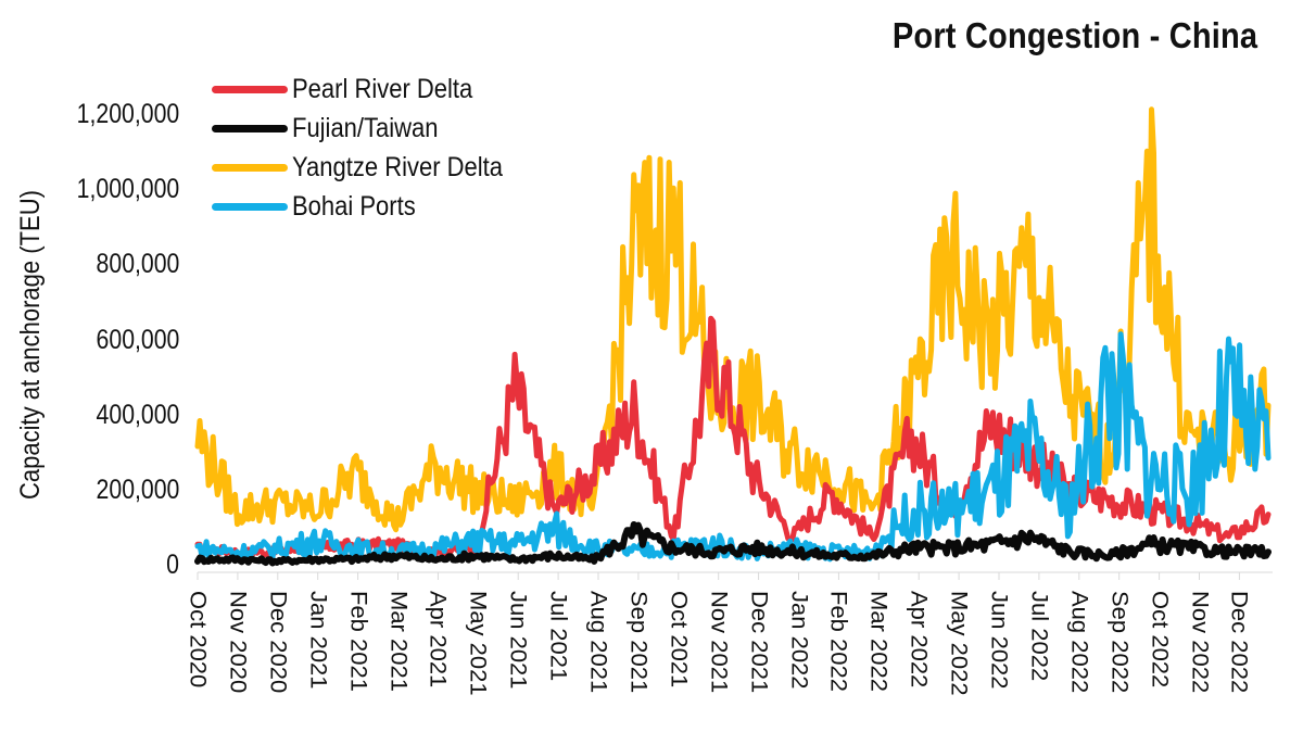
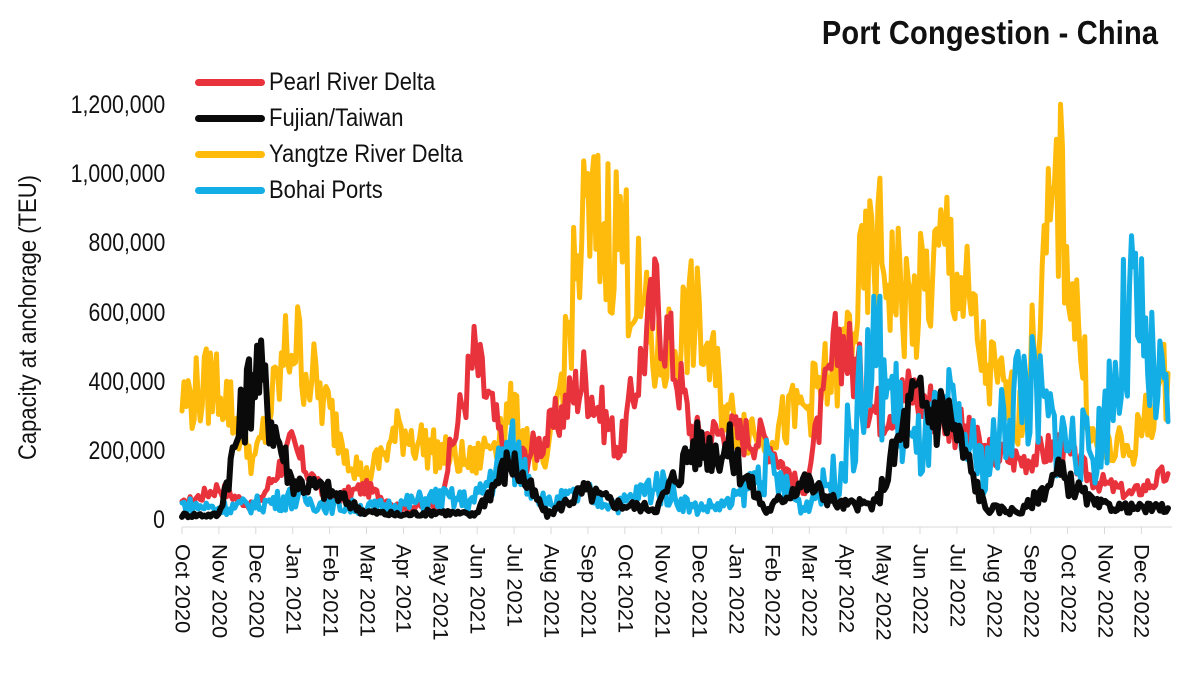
Pearl River Delta/Nov 2020: 40000 -> 100000
Yangtze River Delta/Nov 2020: 150000 -> 410000
Fujian/Taiwan/Dec 2020: 20000 -> 460000
Pearl River Delta/Jan 2021: 50000 -> 220000
Fujian/Taiwan/Jan 2021: 20000 -> 120000
Yangtze River Delta/Jan 2021: 150000 -> 540000
Fujian/Taiwan/Feb 2021: 20000 -> 90000
Yangtze River Delta/Feb 2021: 250000 -> 320000
Pearl River Delta/Mar 2021: 60000 -> 100000
Fujian/Taiwan/Jul 2021: 30000 -> 180000
Yangtze River Delta/Jul 2021: 250000 -> 310000
Bohai Ports/Jul 2021: 100000 -> 210000
Bohai Ports/Sep 2021: 40000 -> 80000
Pearl River Delta/Oct 2021: 80000 -> 210000
Yangtze River Delta/Oct 2021: 900000 -> 840000
Pearl River Delta/Nov 2021: 580000 -> 660000
Bohai Ports/Nov 2021: 60000 -> 110000
Fujian/Taiwan/Dec 2021: 50000 -> 220000
Yangtze River Delta/Dec 2021: 450000 -> 600000
Pearl River Delta/Jan 2022: 80000 -> 260000
Fujian/Taiwan/Jan 2022: 40000 -> 210000
Pearl River Delta/Feb 2022: 200000 -> 240000
Bohai Ports/Feb 2022: 40000 -> 160000
Fujian/Taiwan/Mar 2022: 30000 -> 120000
Yangtze River Delta/Mar 2022: 150000 -> 330000
Pearl River Delta/Apr 2022: 350000 -> 540000
Pearl River Delta/May 2022: 150000 -> 320000
Bohai Ports/May 2022: 150000 -> 490000
Fujian/Taiwan/Jun 2022: 60000 -> 340000
Fujian/Taiwan/Jul 2022: 80000 -> 310000
Bohai Ports/Sep 2022: 500000 -> 420000
Pearl River Delta/Oct 2022: 150000 -> 220000
Fujian/Taiwan/Oct 2022: 60000 -> 140000
Yangtze River Delta/Nov 2022: 350000 -> 210000
Yangtze River Delta/Dec 2022: 300000 -> 210000
Bohai Ports/Dec 2022: 440000 -> 600000
